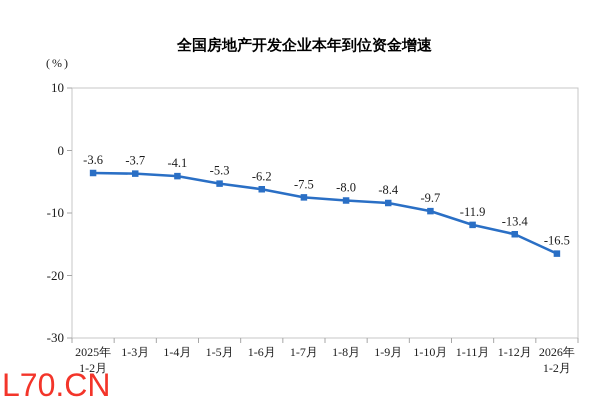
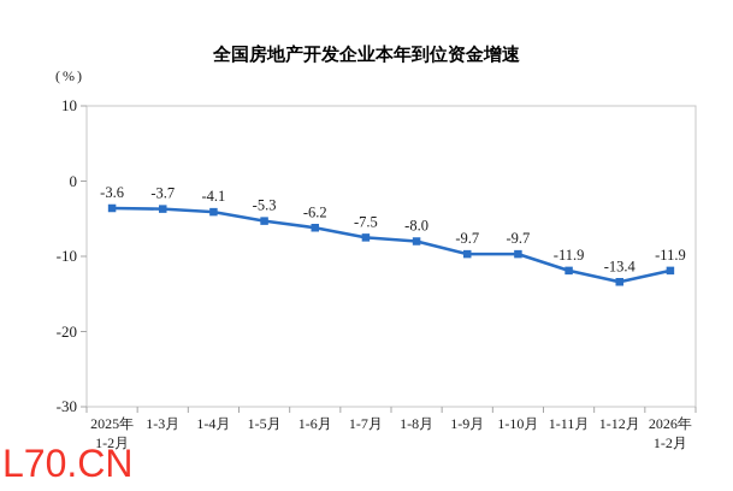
1-9月: -8.4 -> -9.7
2026年 1-2月: -16.5 -> -11.9
